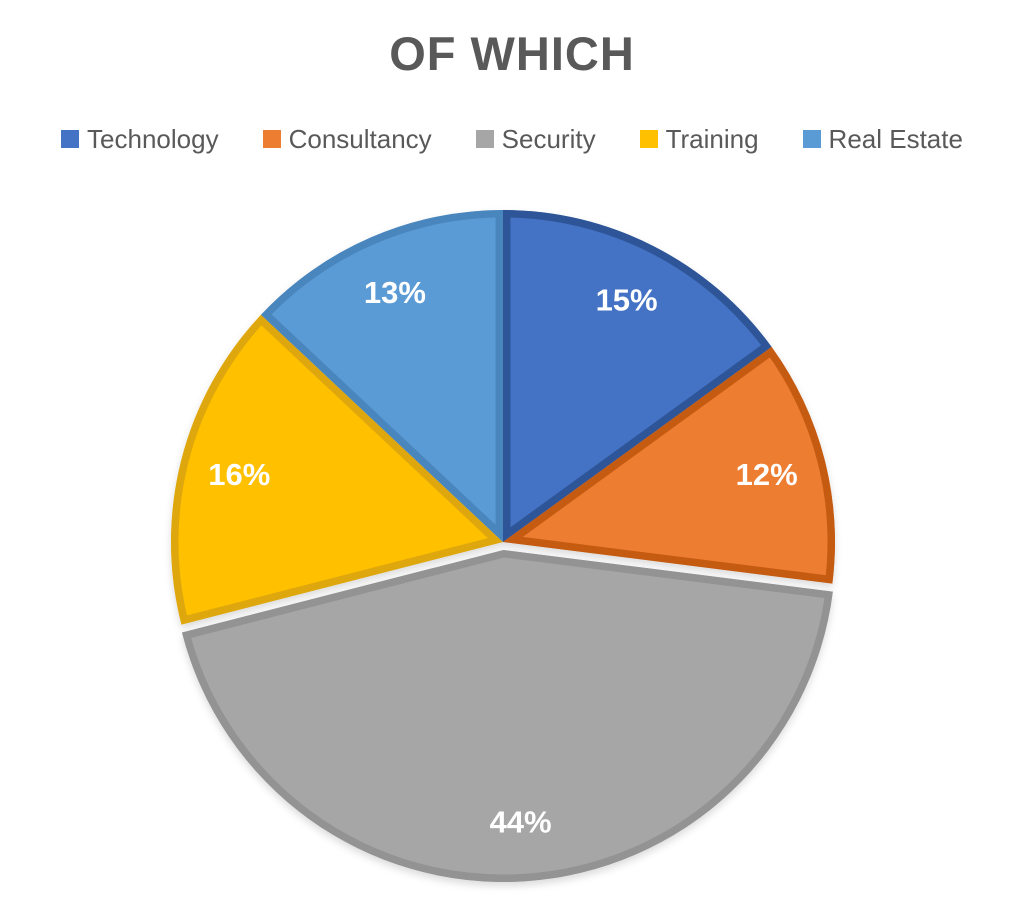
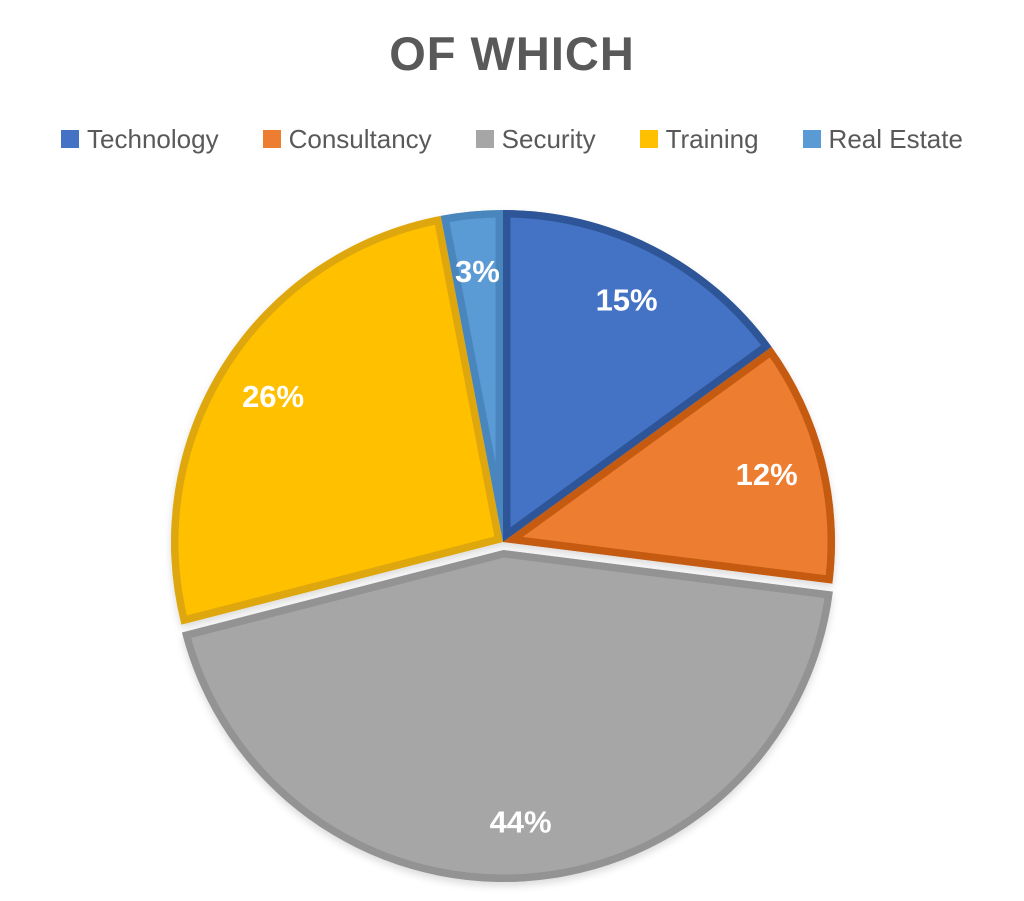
Training: 16% -> 26%
Real Estate: 13% -> 3%
